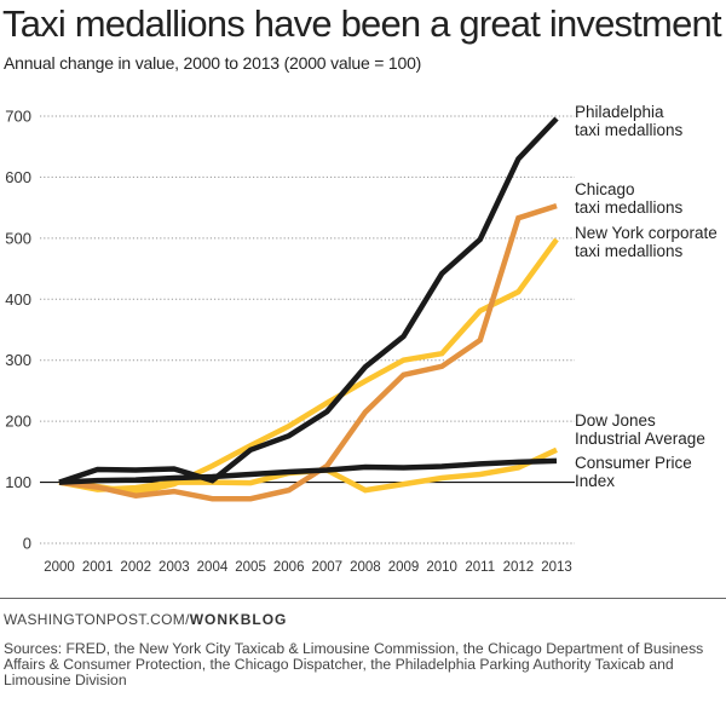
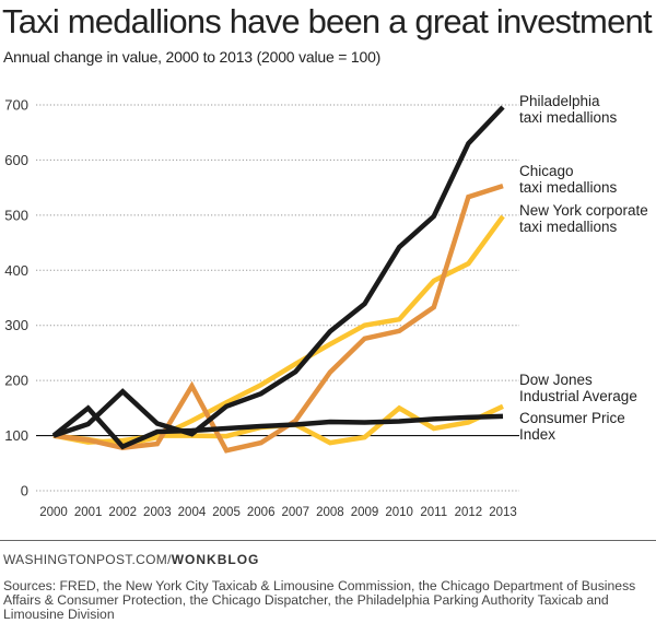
Consumer Price Index/2001: 100 -> 150
Consumer Price Index/2002: 100 -> 80
Philadelphia taxi medallions/2002: 120 -> 180
Chicago taxi medallions/2004: 70 -> 190
Dow Jones Industrial Average/2010: 110 -> 150
